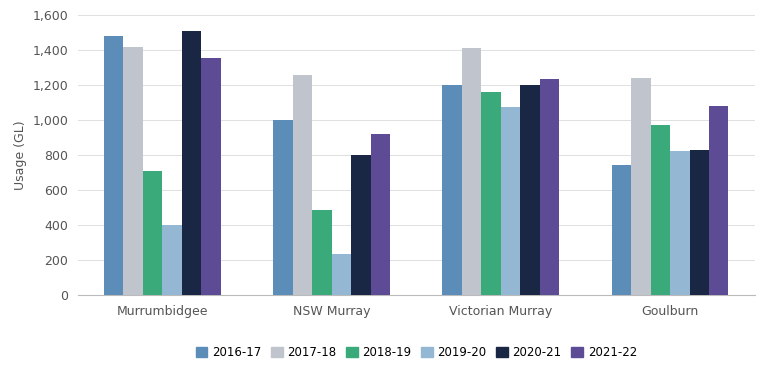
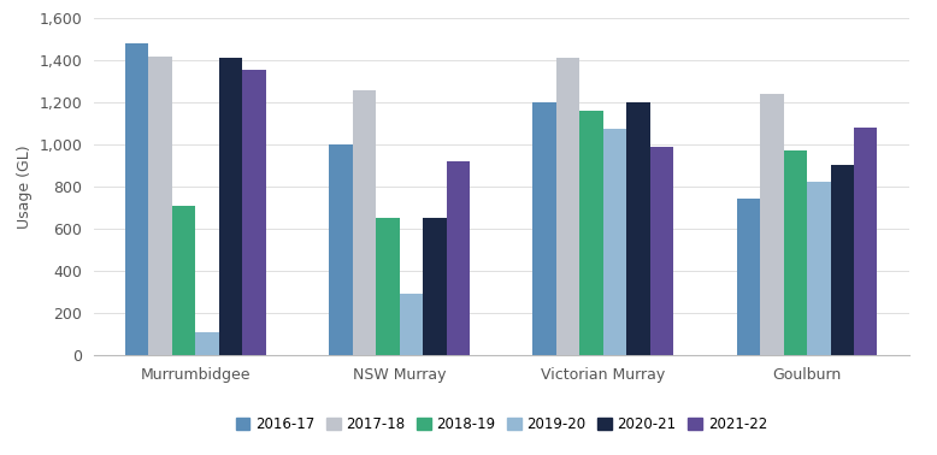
2019-20/Murrumbidgee: 400 -> 110
2020-21/Murrumbidgee: 1,510 -> 1,410
2018-19/NSW Murray: 480 -> 650
2019-20/NSW Murray: 240 -> 290
2020-21/NSW Murray: 800 -> 650
2021-22/Victorian Murray: 1,240 -> 990
2020-21/Goulburn: 830 -> 900
